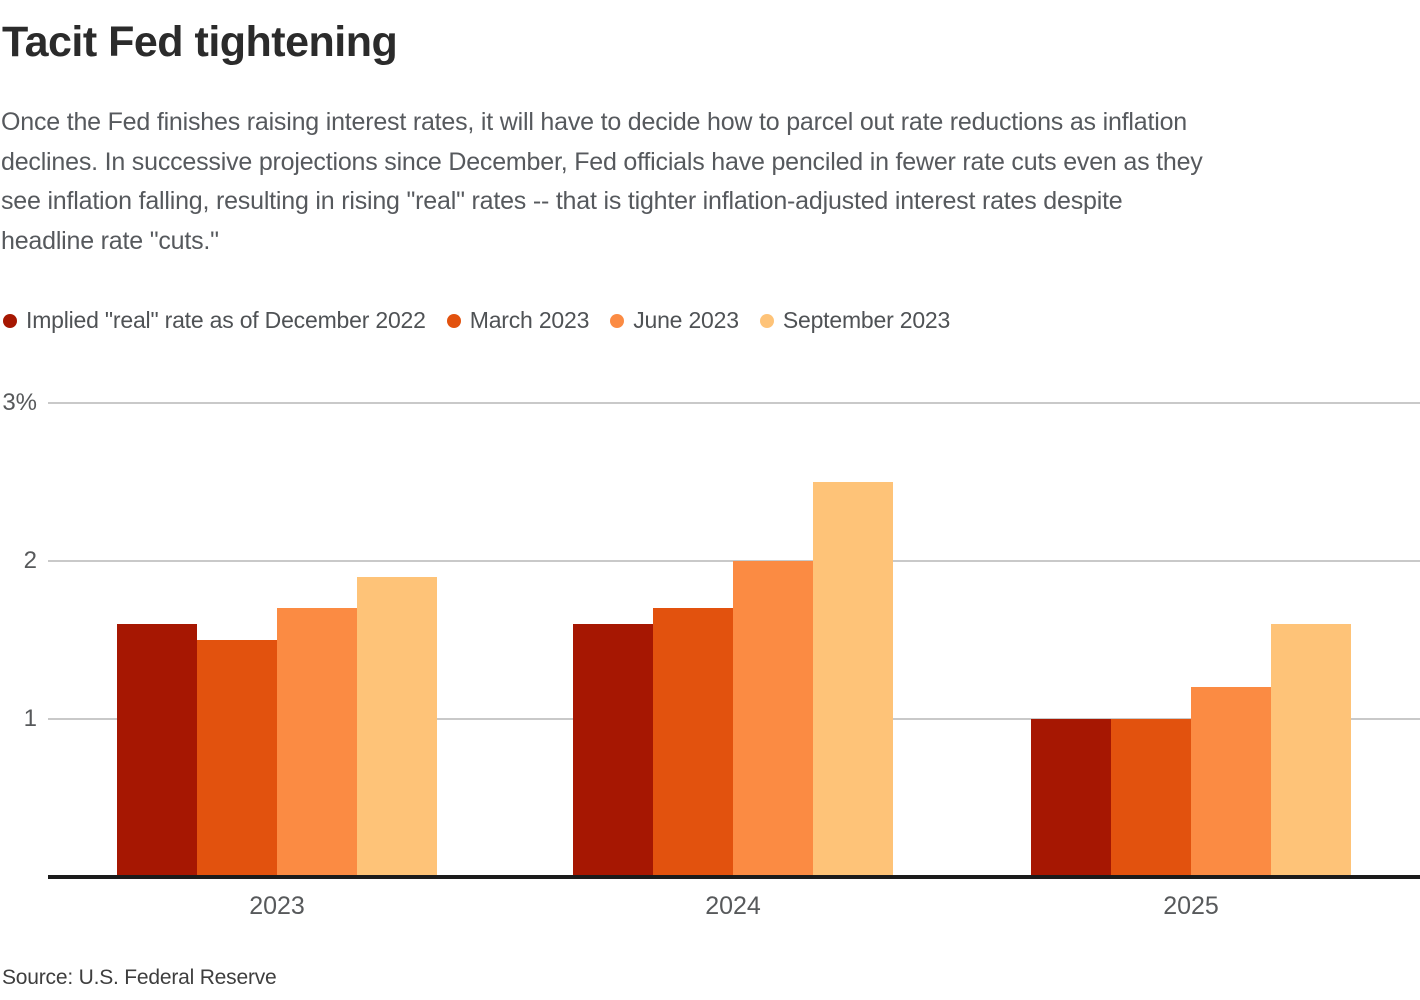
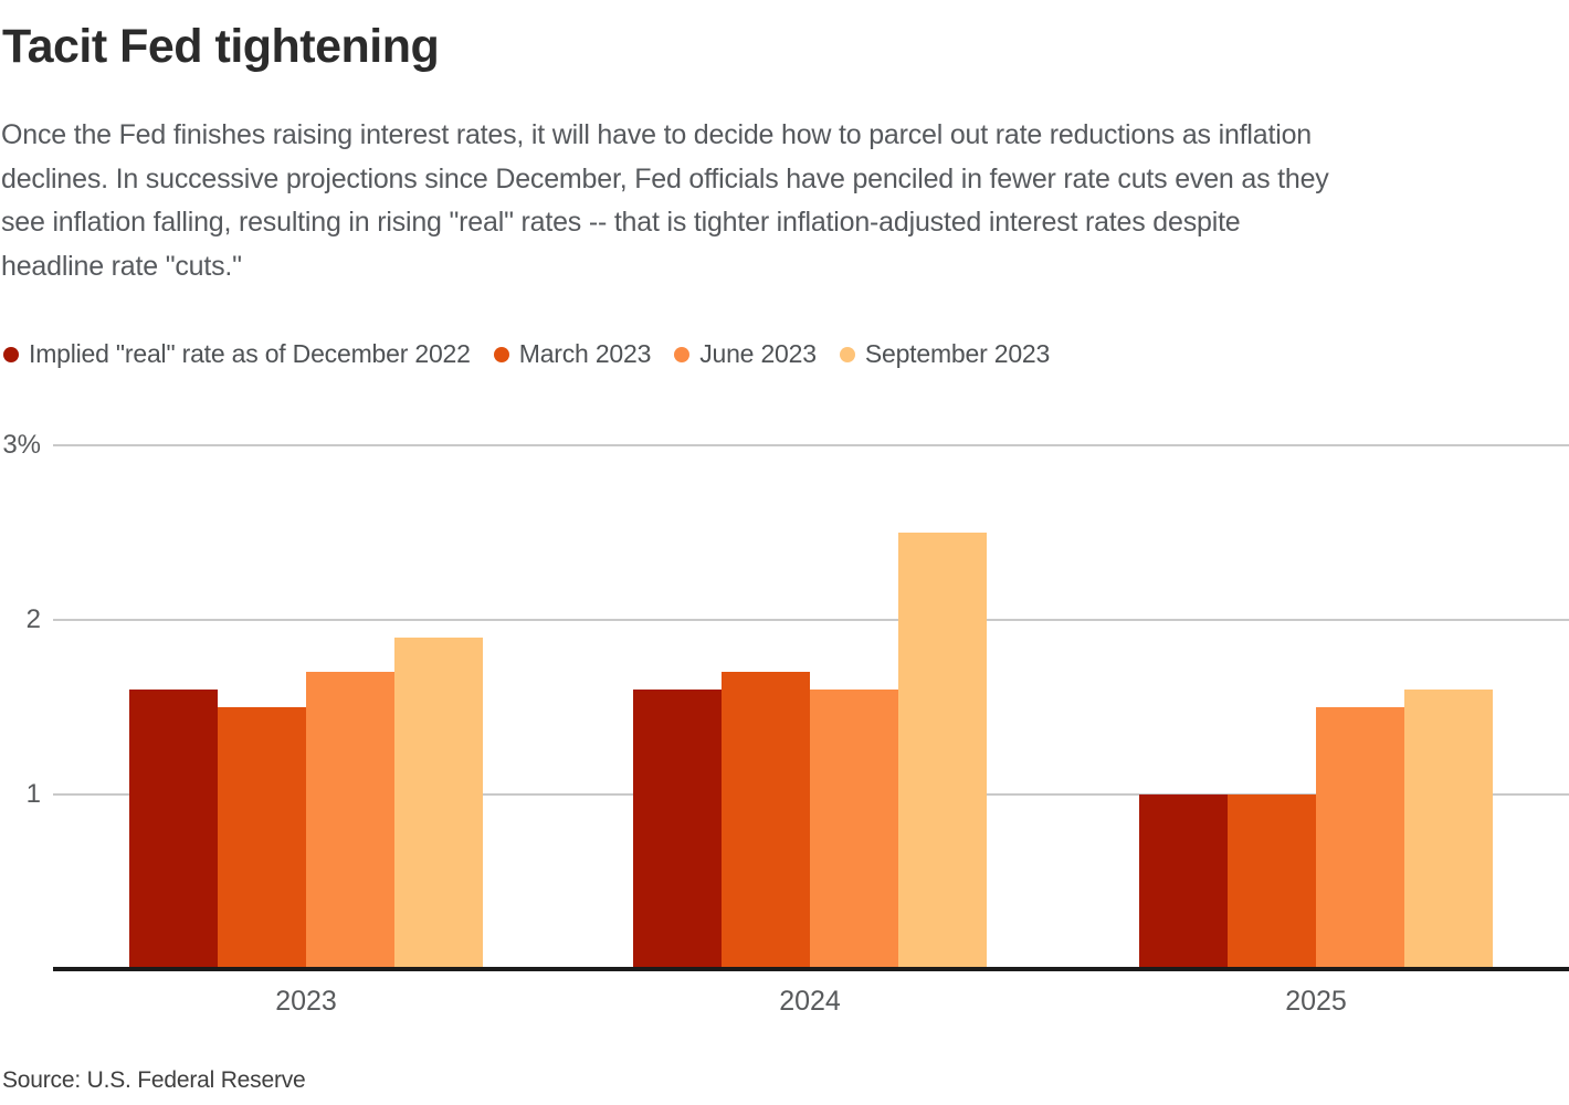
June 2023/2024: 2.0% -> 1.6%
June 2023/2025: 1.2% -> 1.5%
